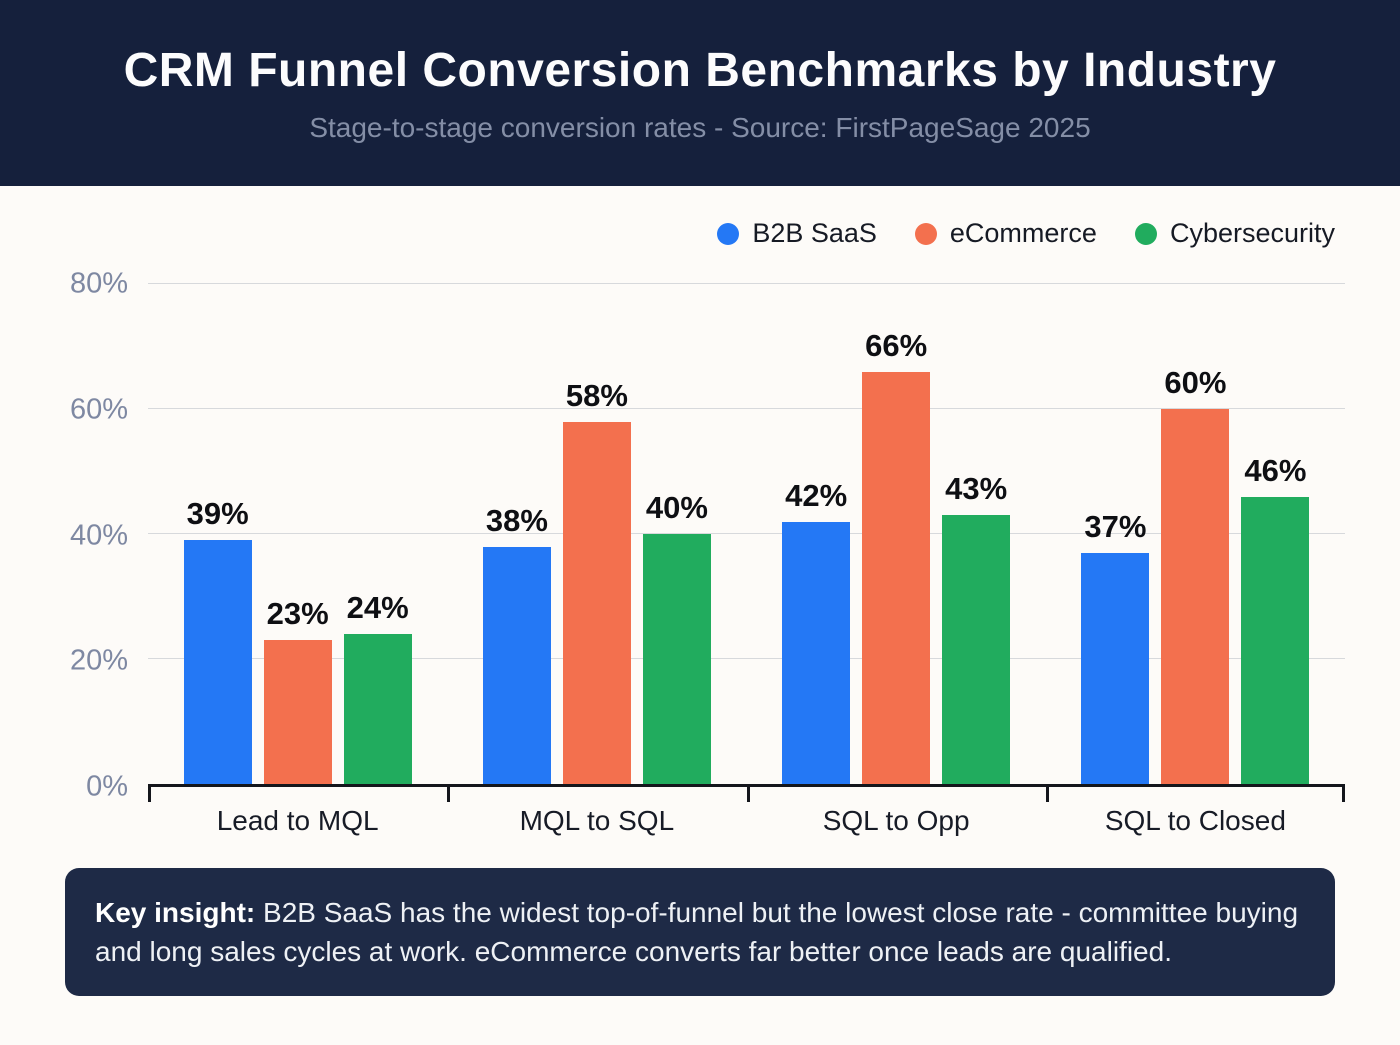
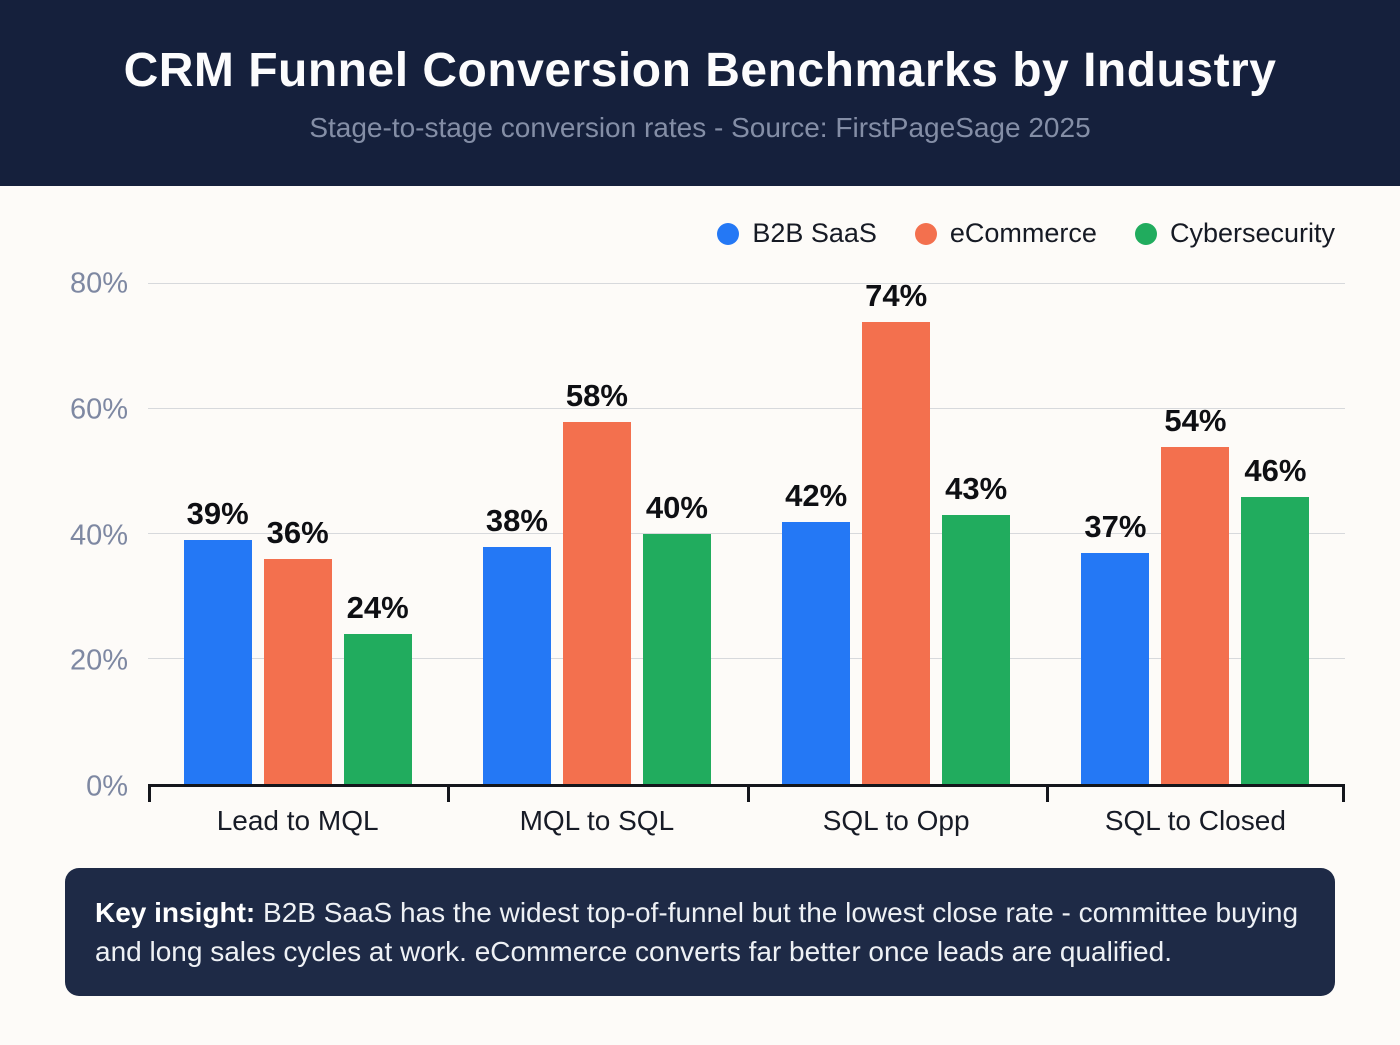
eCommerce/Lead to MQL: 23% -> 36%
eCommerce/SQL to Opp: 66% -> 74%
eCommerce/SQL to Closed: 60% -> 54%
